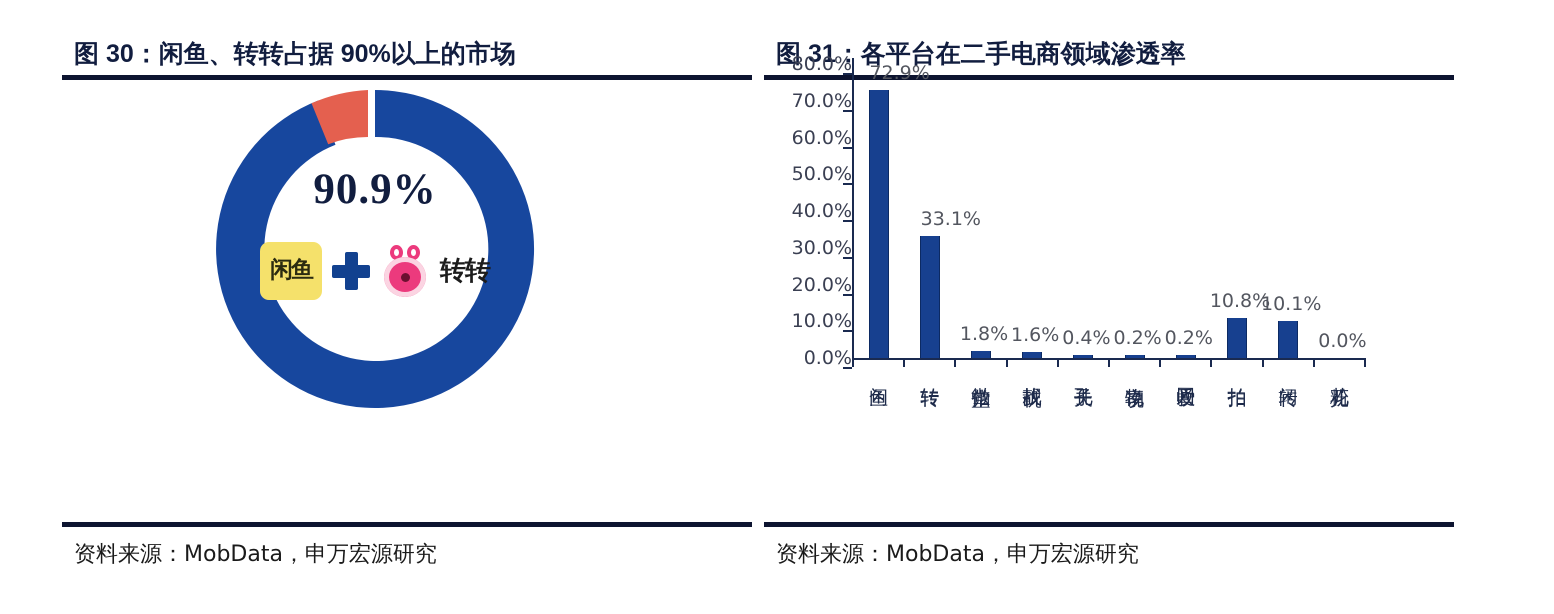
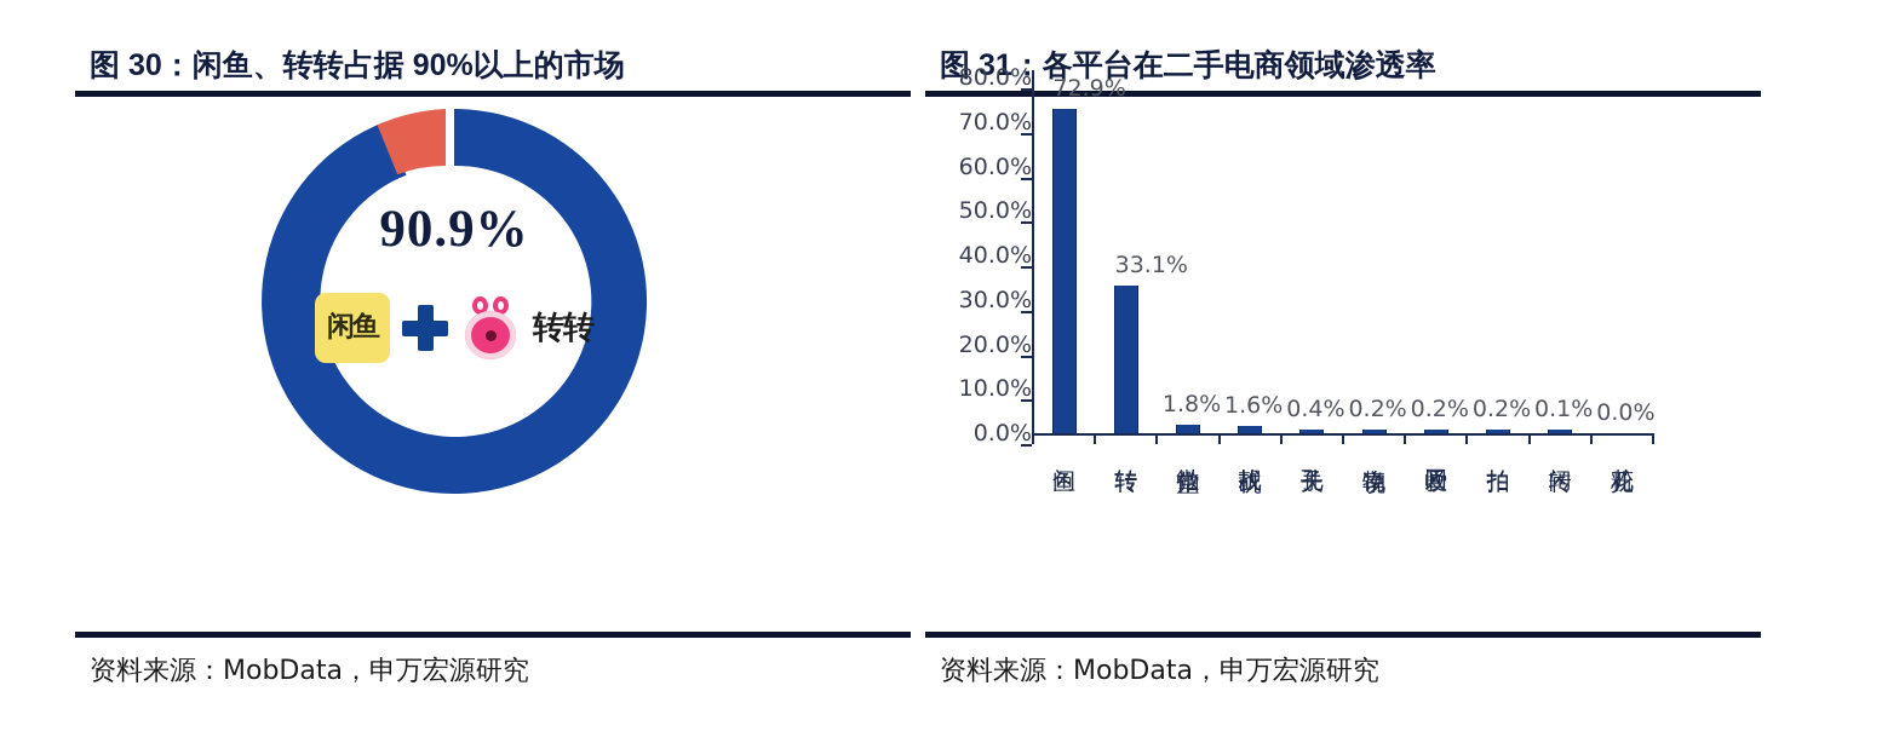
图 31：各平台在二手电商领域渗透率/拍拍: 10.8% -> 0.2%
图 31：各平台在二手电商领域渗透率/闲转: 10.1% -> 0.1%
